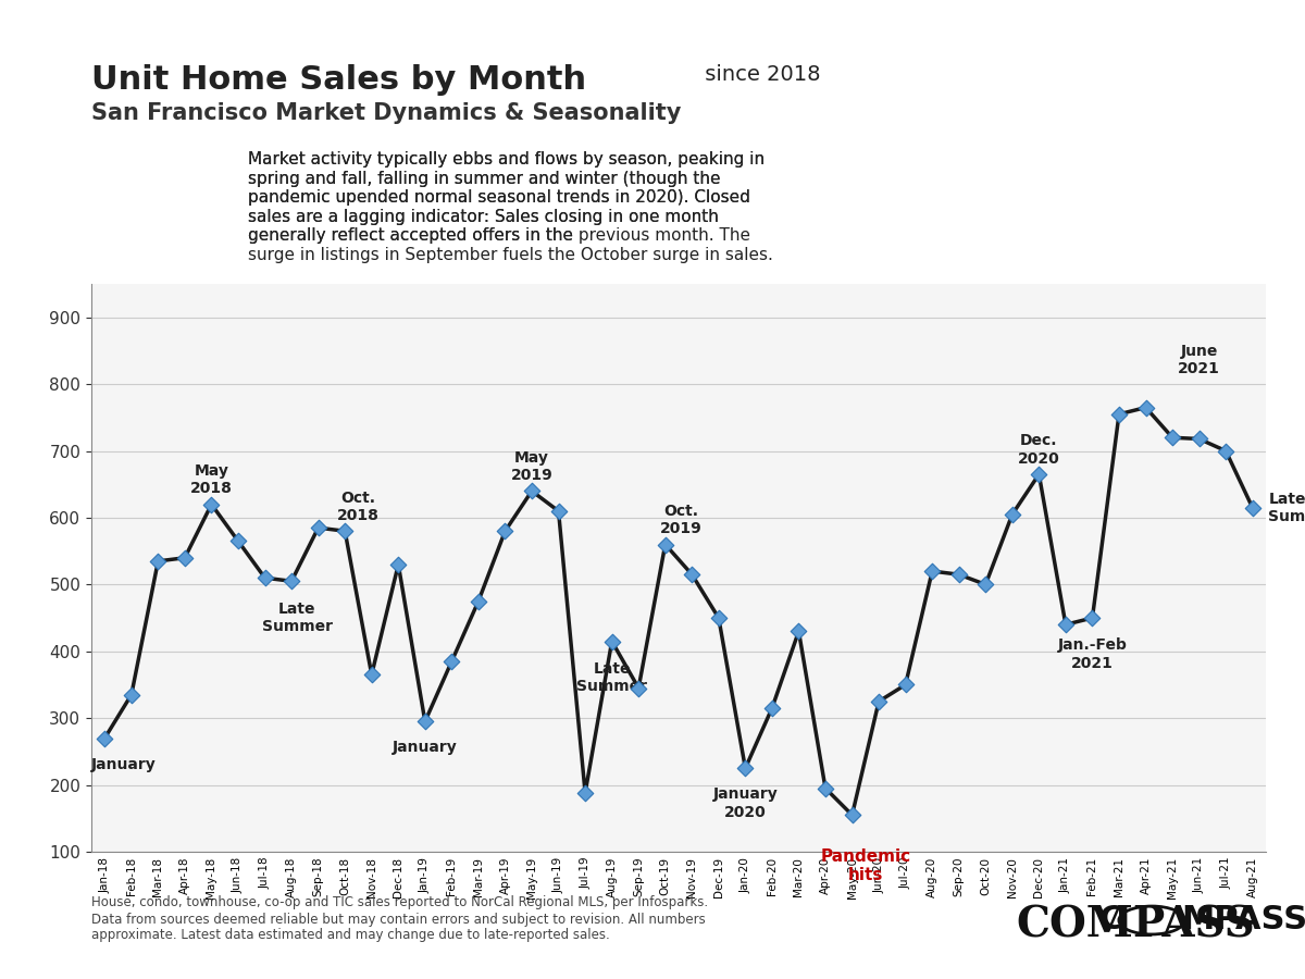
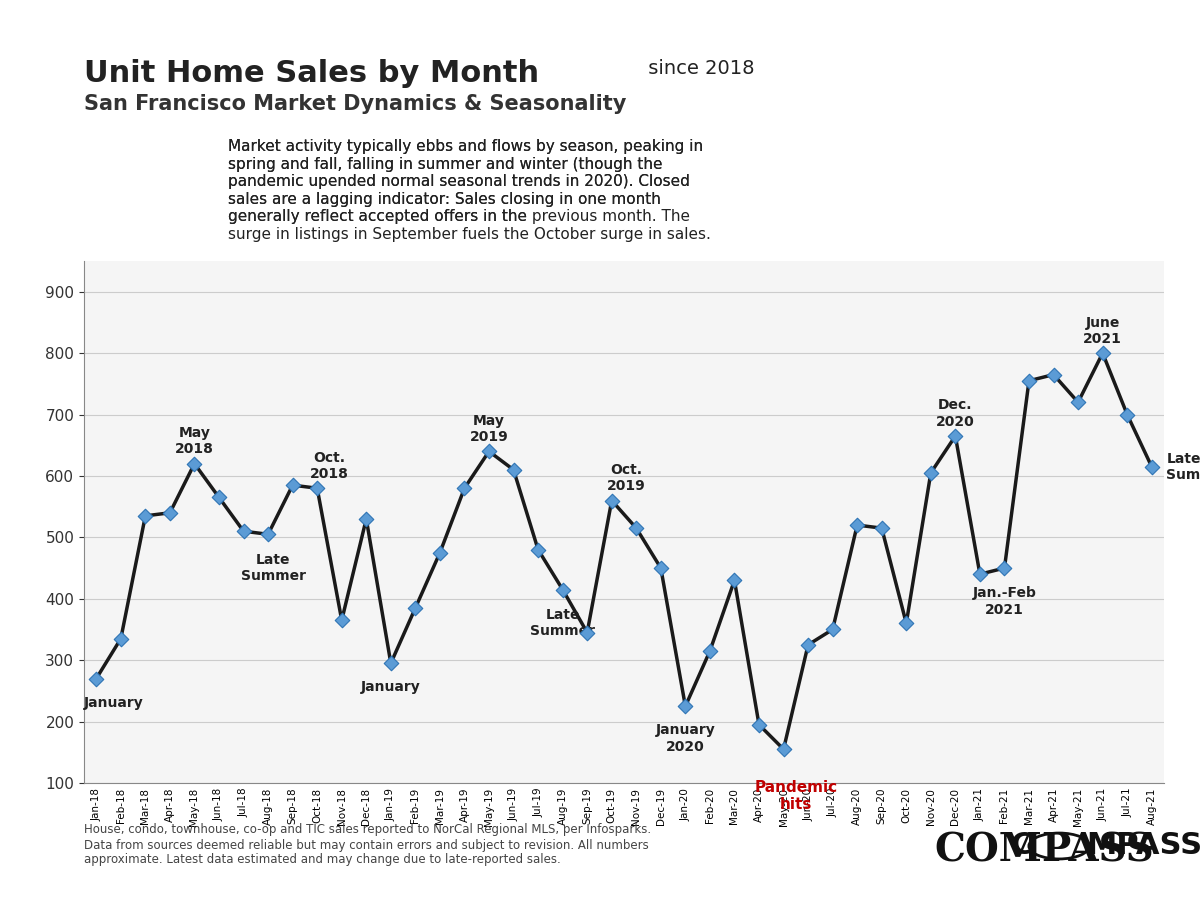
Jul-19: 188 -> 480
Oct-20: 500 -> 360
Jun-21: 718 -> 800
